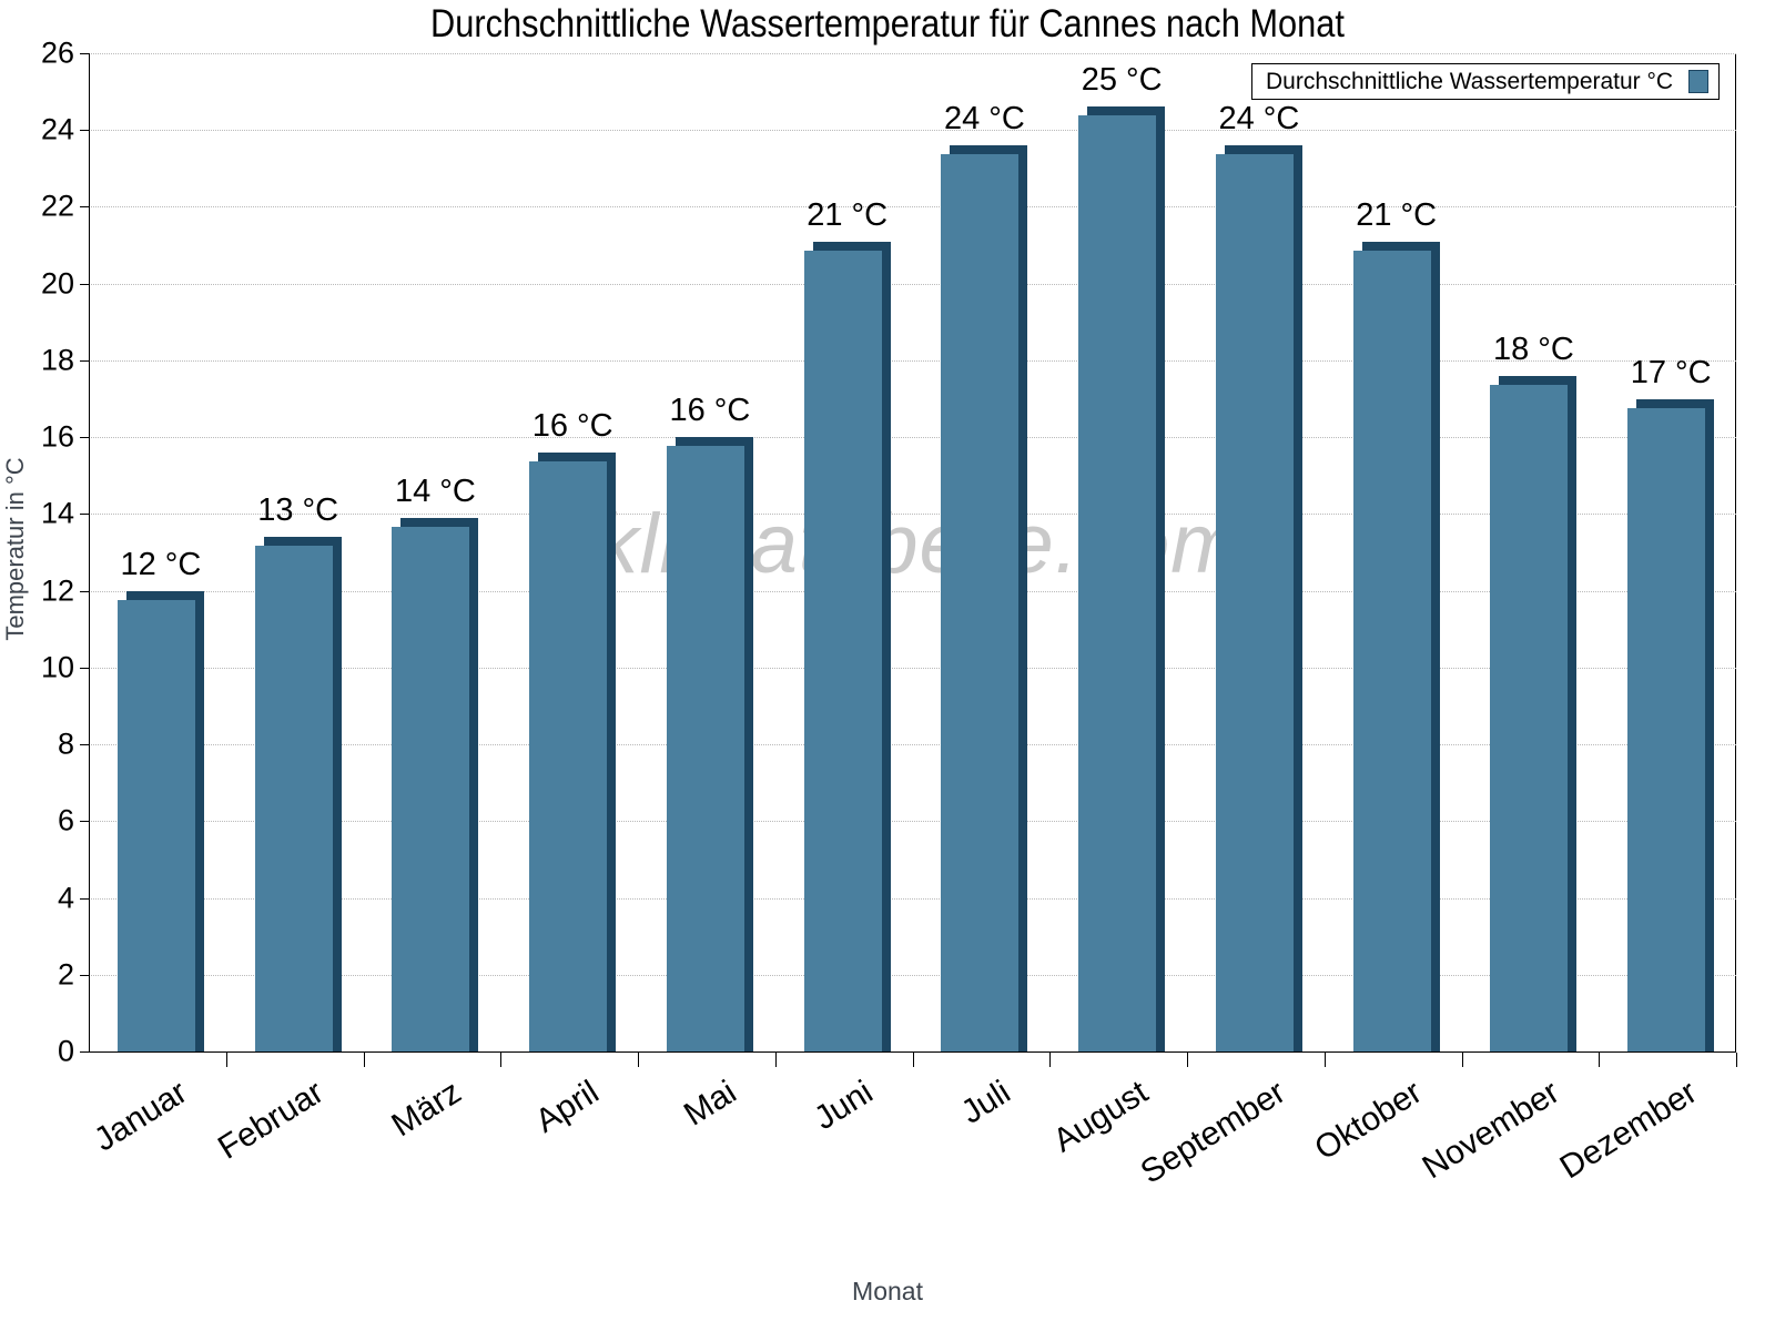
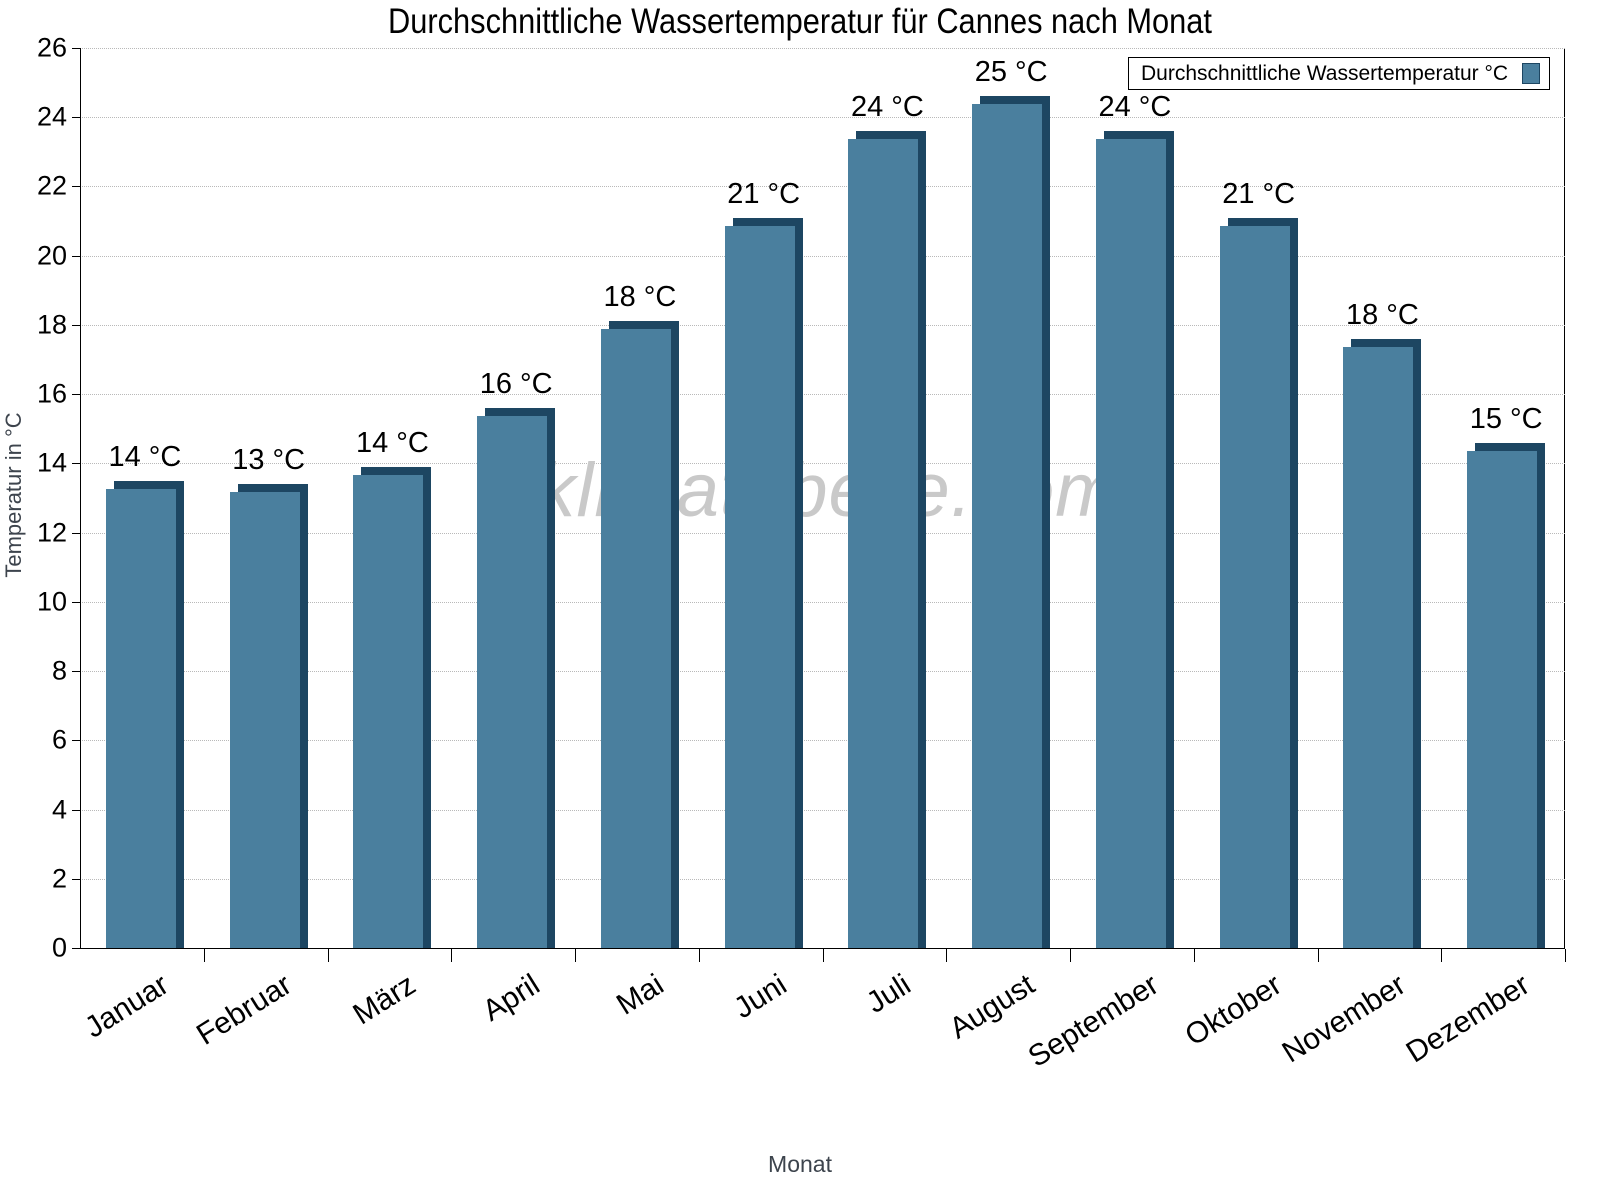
Januar: 12 -> 14
Mai: 16 -> 18
Dezember: 17 -> 15
